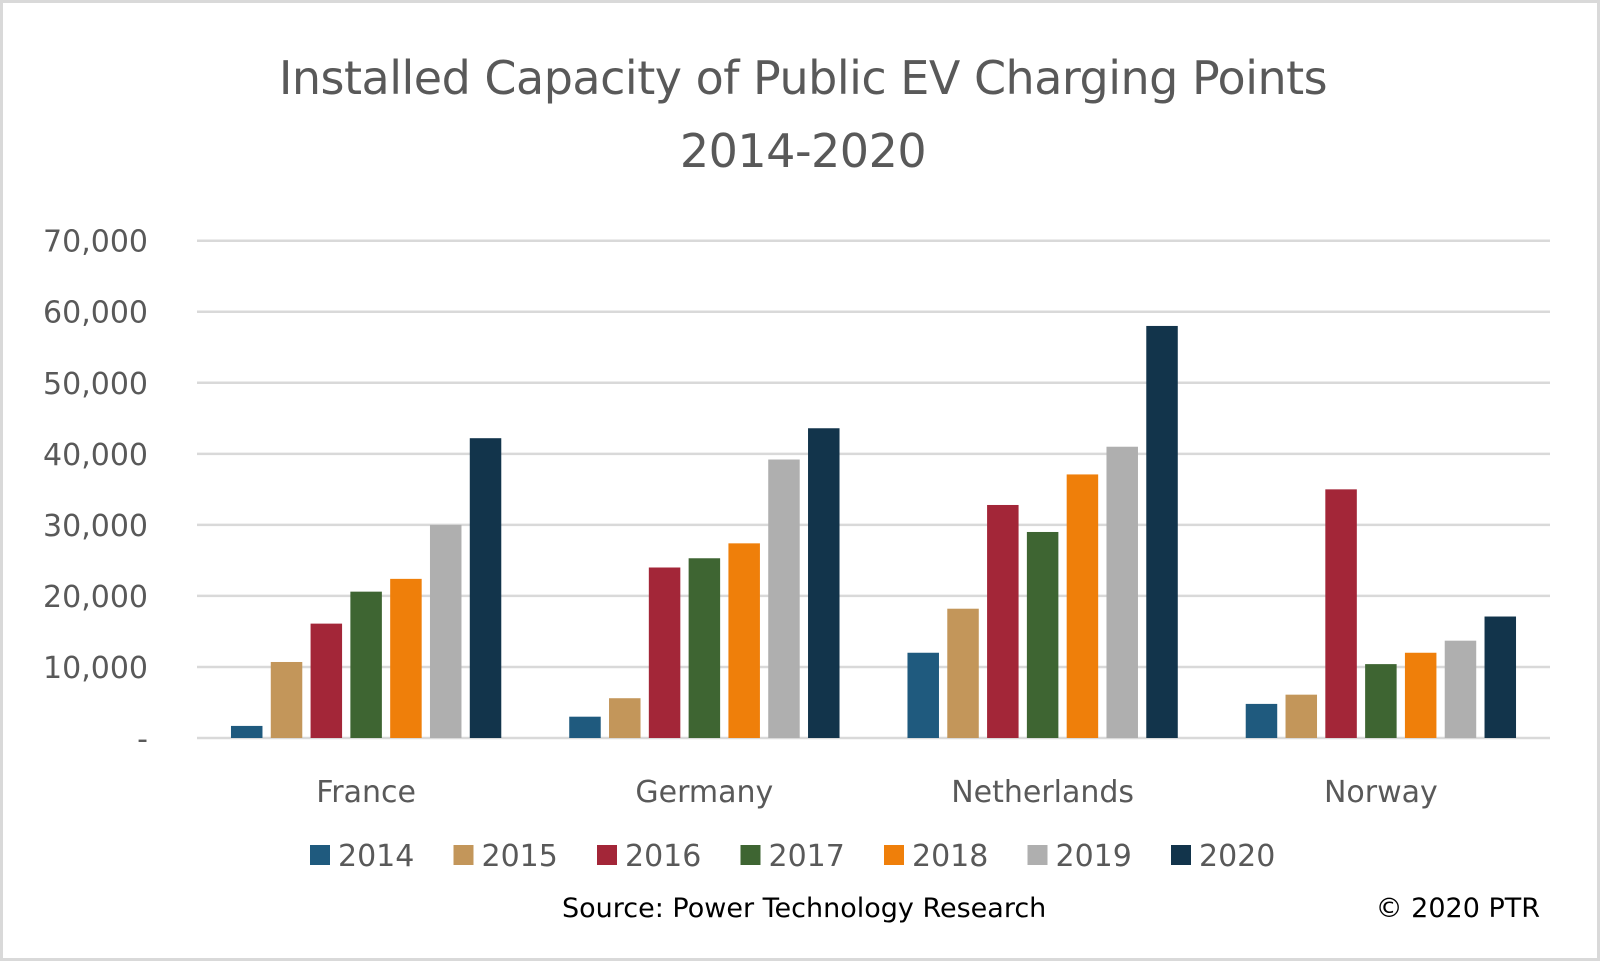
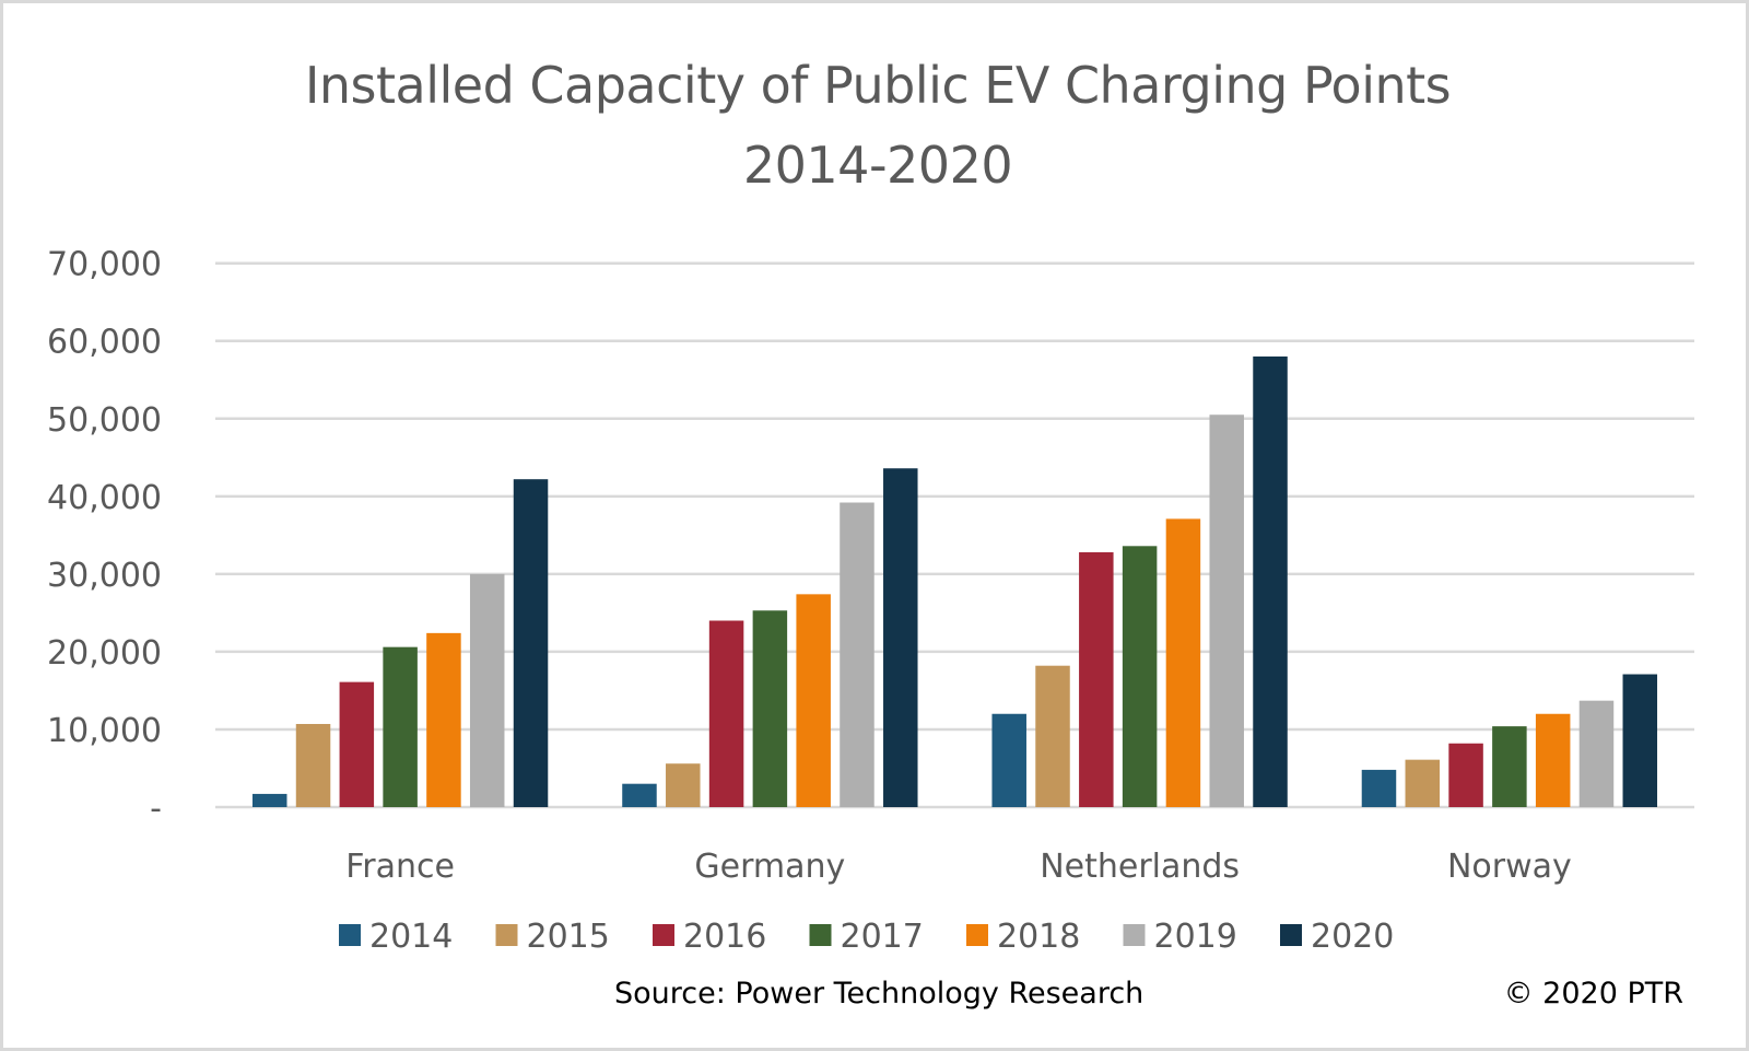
2017/Netherlands: 29000 -> 34000
2019/Netherlands: 41000 -> 50000
2016/Norway: 35000 -> 8000
